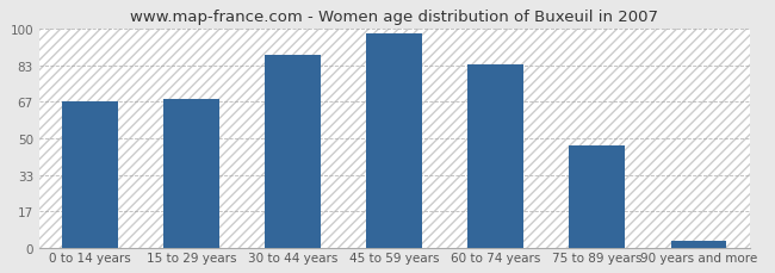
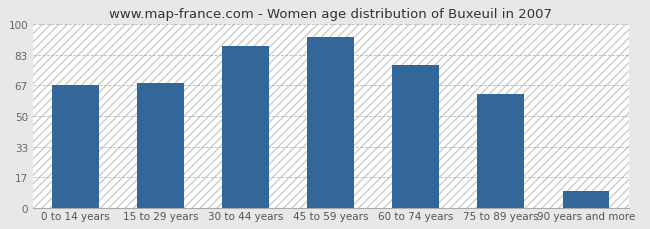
45 to 59 years: 98 -> 93
60 to 74 years: 84 -> 78
75 to 89 years: 47 -> 62
90 years and more: 3 -> 9
